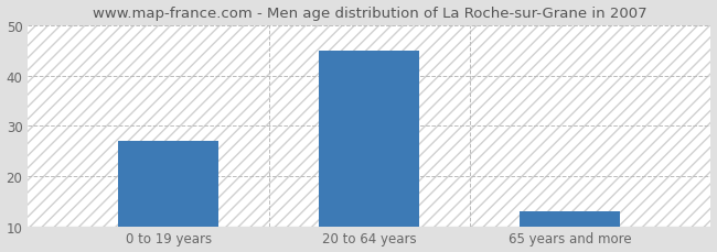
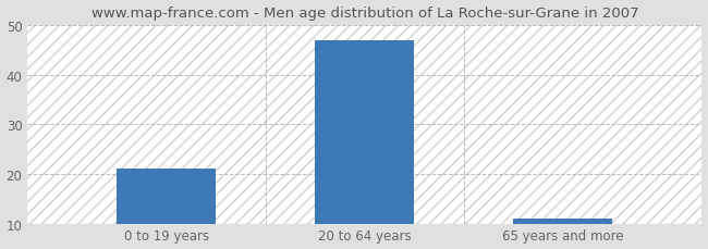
0 to 19 years: 27 -> 21
20 to 64 years: 45 -> 47
65 years and more: 13 -> 11
